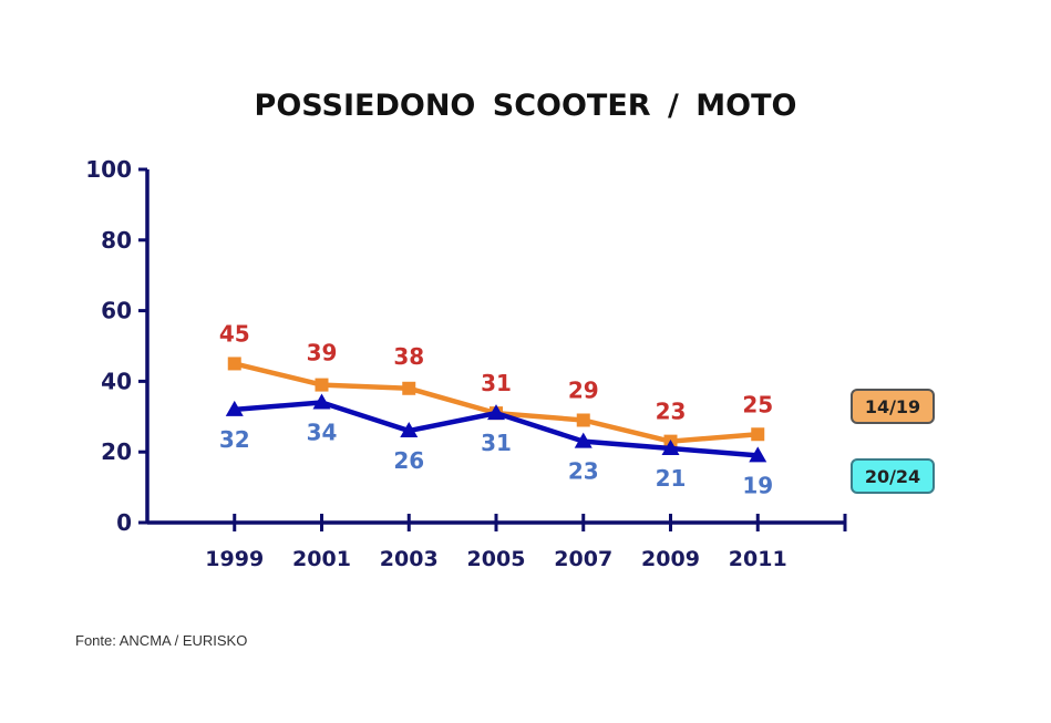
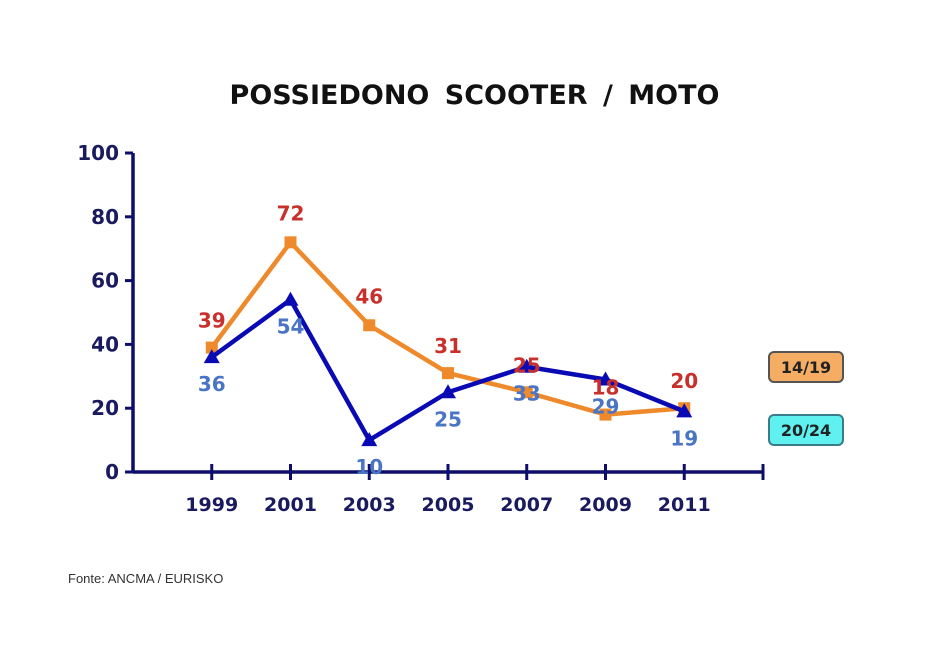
14/19/1999: 45 -> 39
20/24/1999: 32 -> 36
14/19/2001: 39 -> 72
20/24/2001: 34 -> 54
14/19/2003: 38 -> 46
20/24/2003: 26 -> 10
20/24/2005: 31 -> 25
14/19/2007: 29 -> 25
20/24/2007: 23 -> 33
14/19/2009: 23 -> 18
20/24/2009: 21 -> 29
14/19/2011: 25 -> 20
